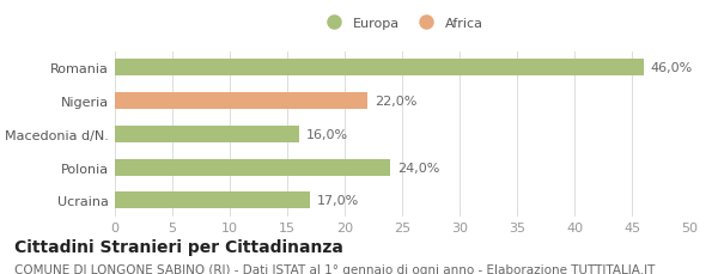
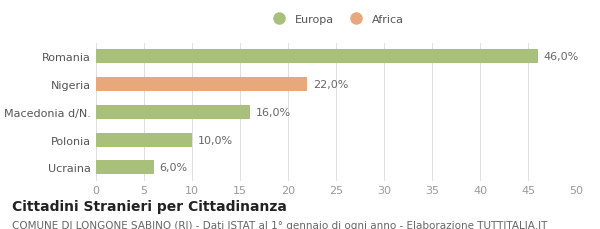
Polonia: 24,0% -> 10,0%
Ucraina: 17,0% -> 6,0%
